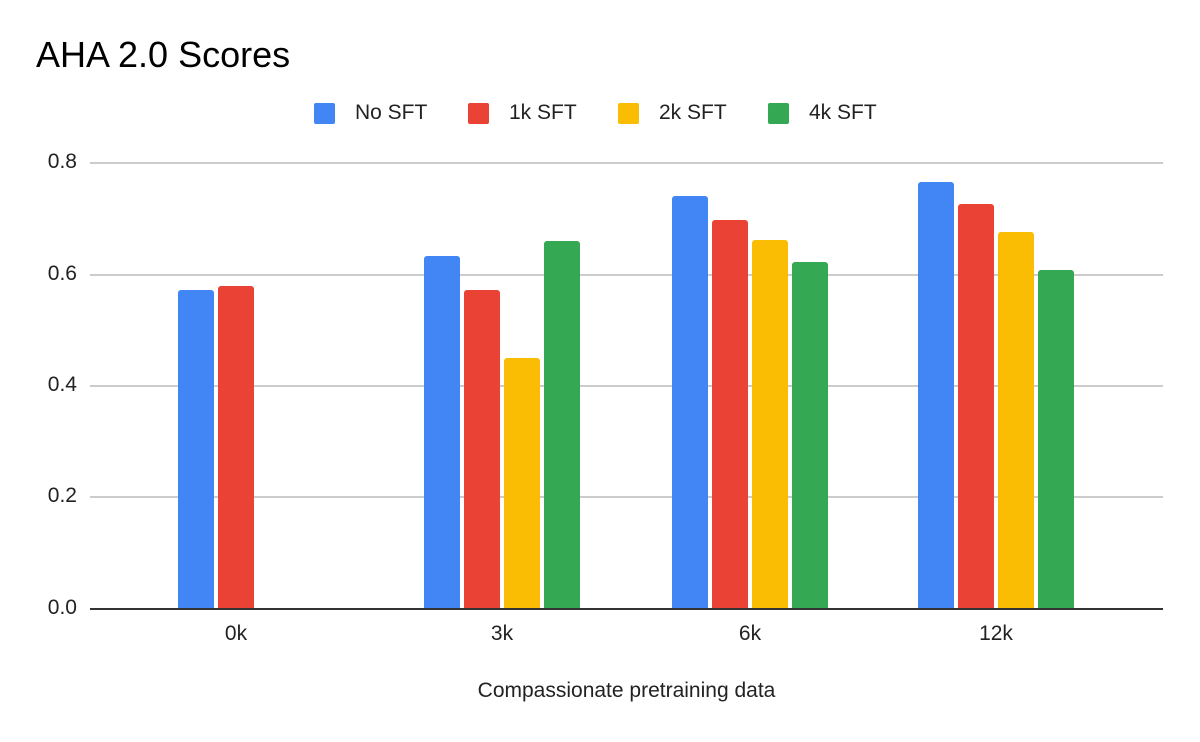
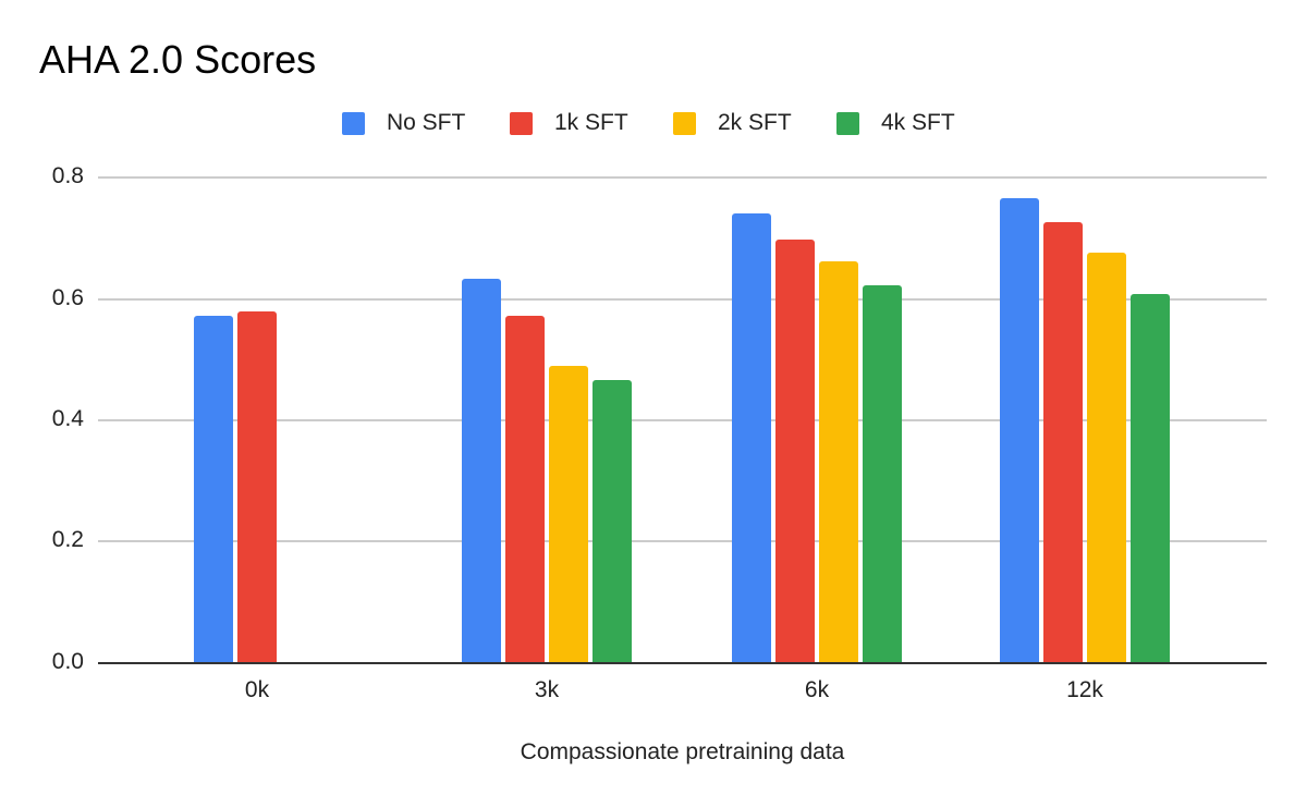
2k SFT/3k: 0.45 -> 0.49
4k SFT/3k: 0.66 -> 0.47
